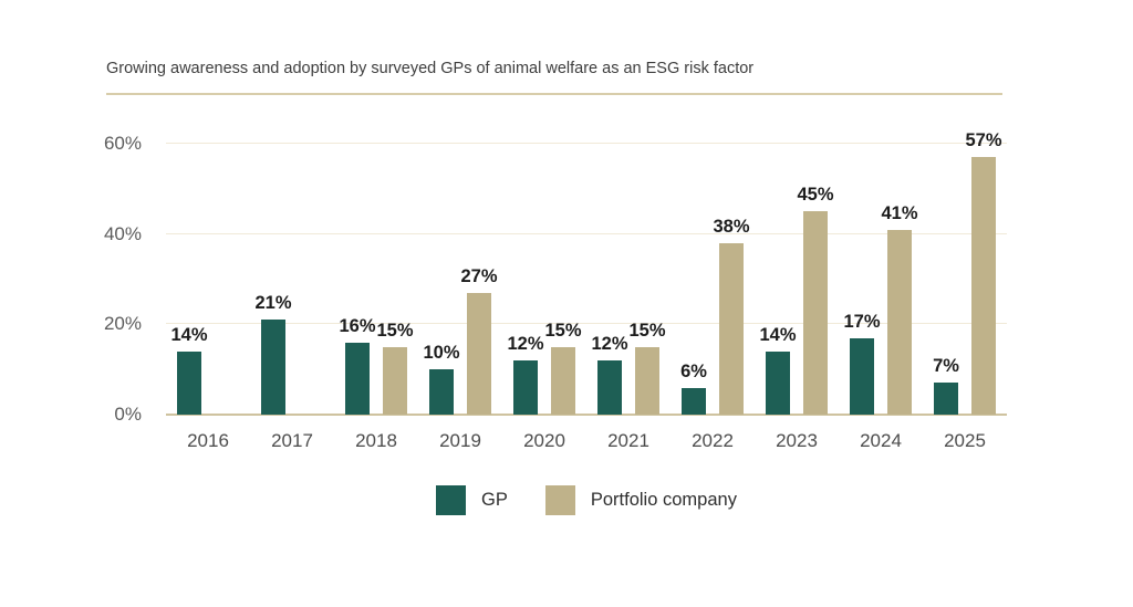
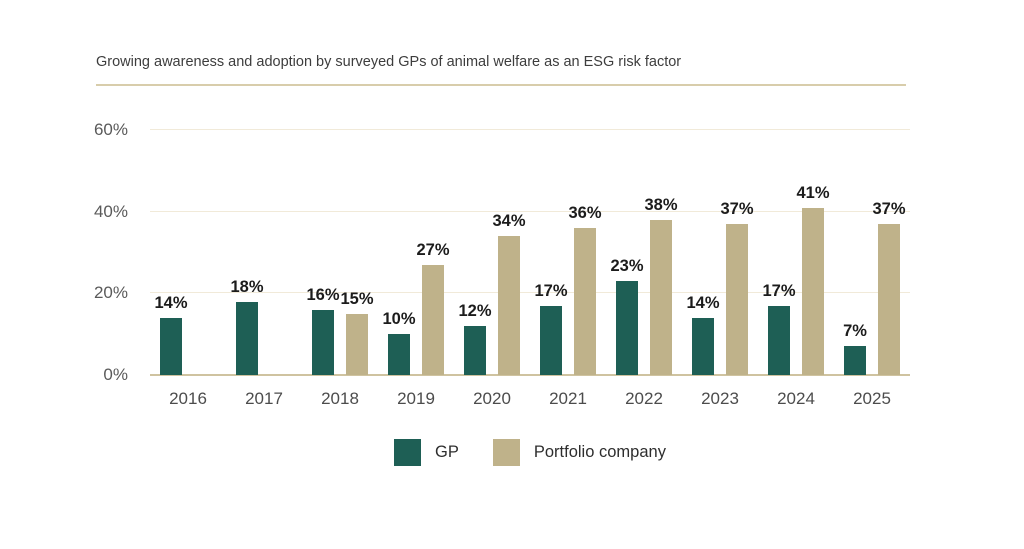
GP/2017: 21% -> 18%
Portfolio company/2020: 15% -> 34%
GP/2021: 12% -> 17%
Portfolio company/2021: 15% -> 36%
GP/2022: 6% -> 23%
Portfolio company/2023: 45% -> 37%
Portfolio company/2025: 57% -> 37%
